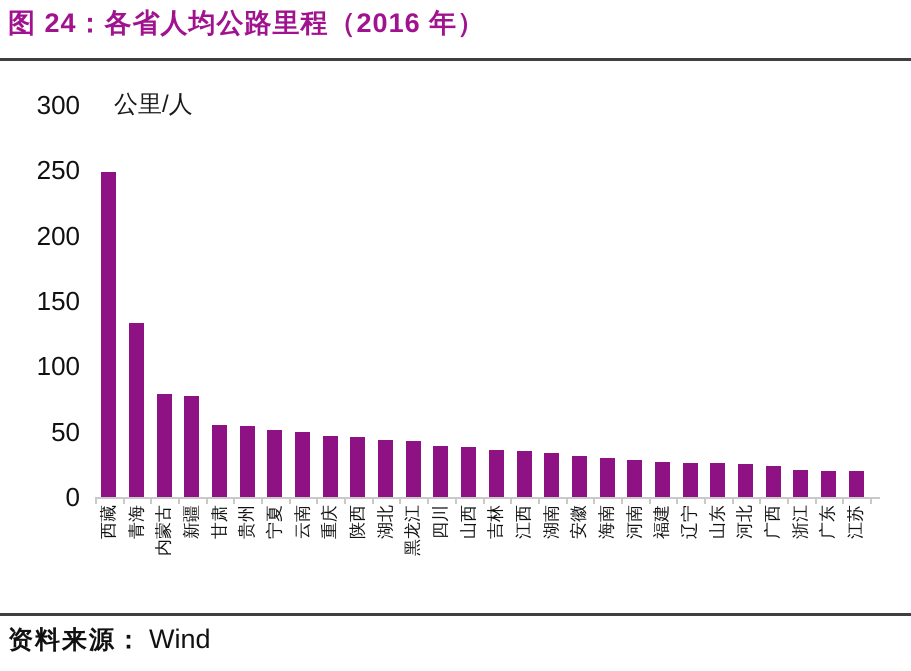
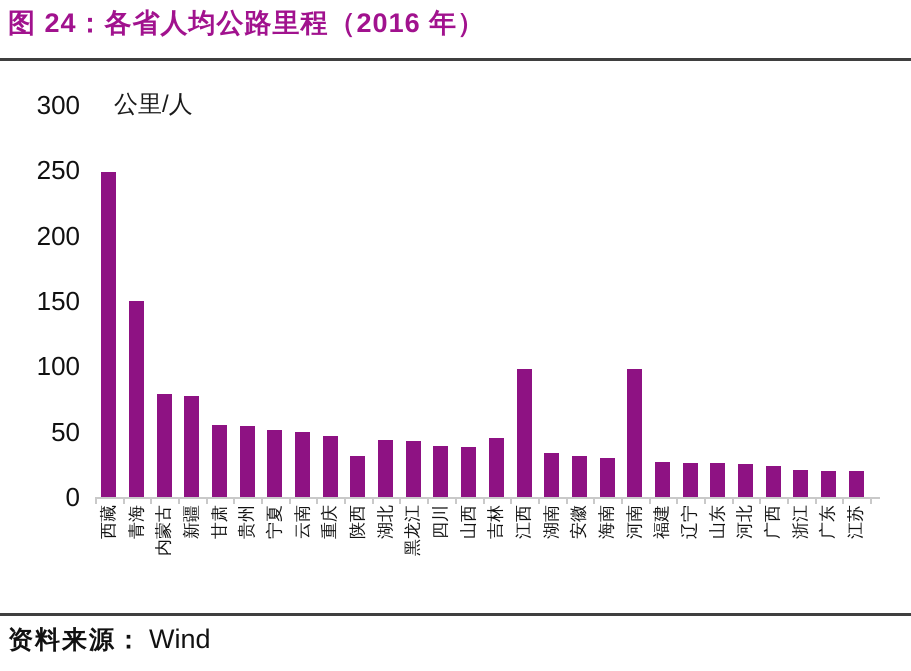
青海: 133 -> 150
陕西: 46 -> 31
吉林: 36 -> 45
江西: 35 -> 98
河南: 28 -> 98
